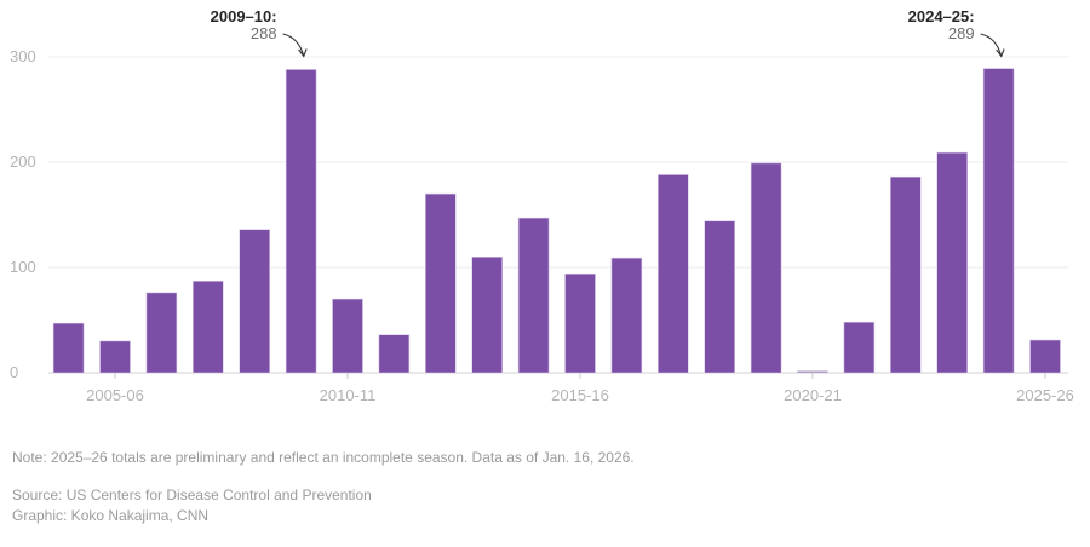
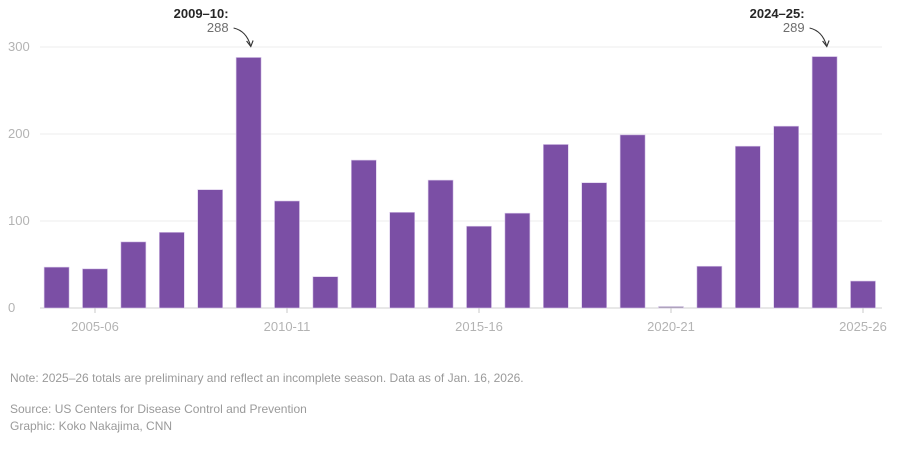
2005-06: 30 -> 40
2010-11: 70 -> 120
